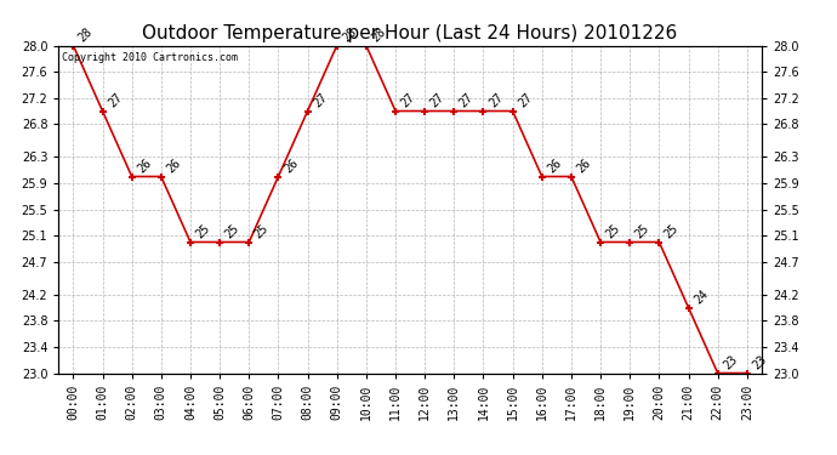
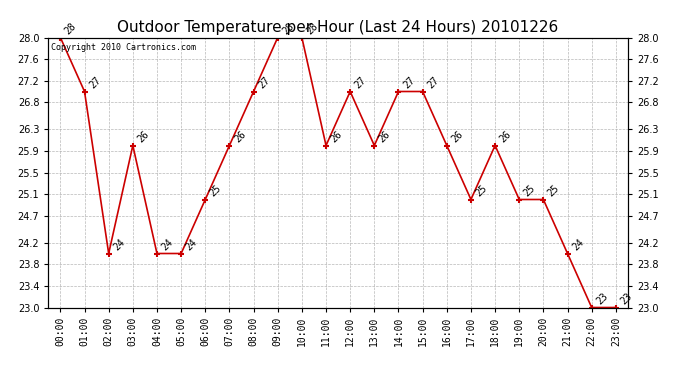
02:00: 26 -> 24
04:00: 25 -> 24
05:00: 25 -> 24
11:00: 27 -> 26
13:00: 27 -> 26
17:00: 26 -> 25
18:00: 25 -> 26
